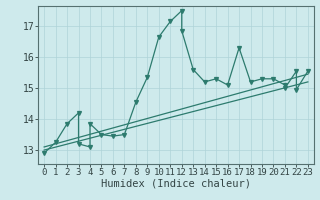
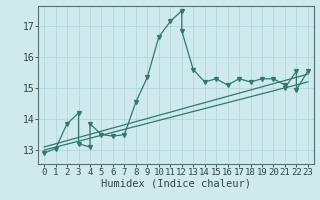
1: 13.25 -> 13.05
17: 16.30 -> 15.30
